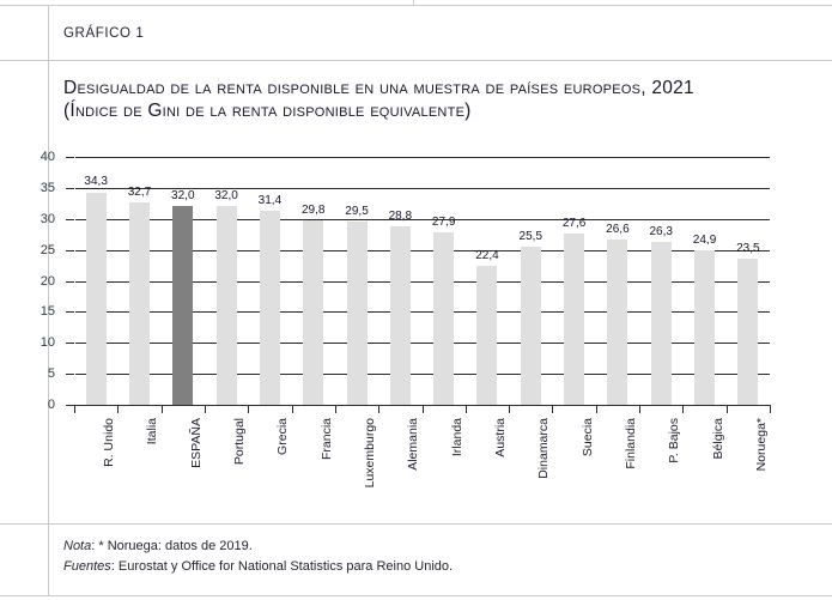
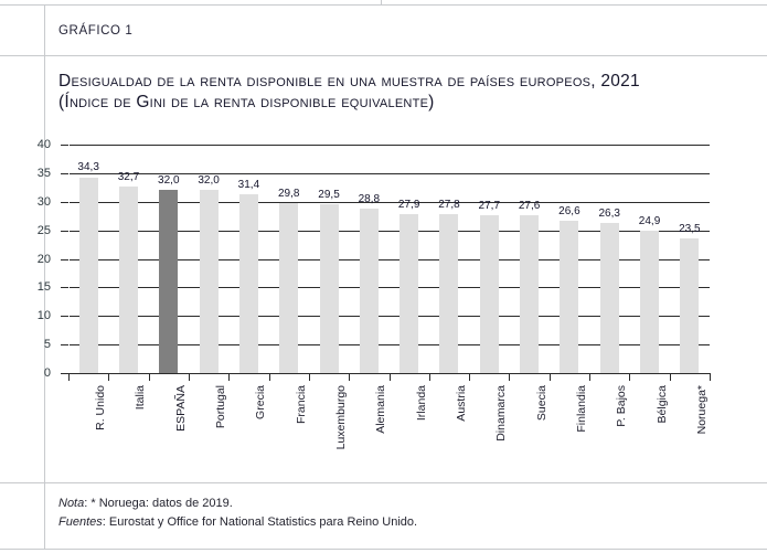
Austria: 22,4 -> 27,8
Dinamarca: 25,5 -> 27,7
